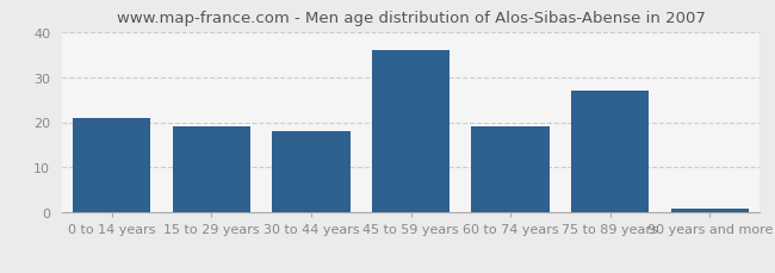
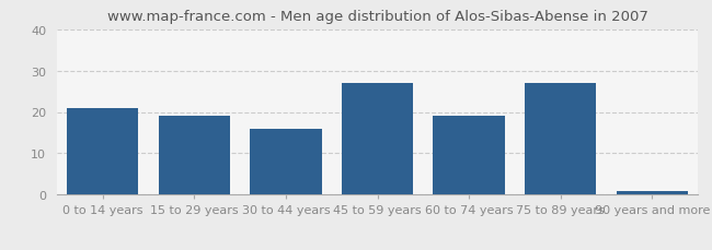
30 to 44 years: 18 -> 16
45 to 59 years: 36 -> 27
